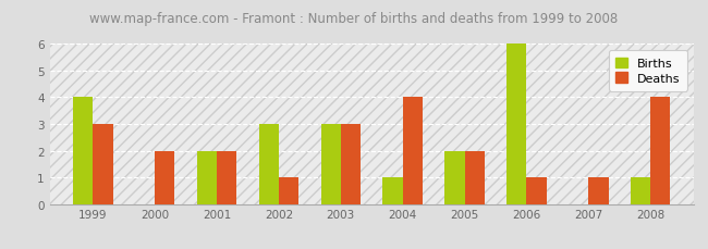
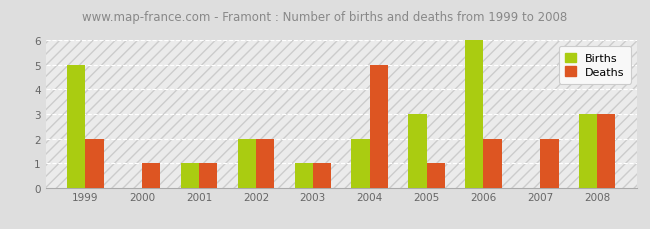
Births/1999: 4 -> 5
Deaths/1999: 3 -> 2
Deaths/2000: 2 -> 1
Births/2001: 2 -> 1
Deaths/2001: 2 -> 1
Births/2002: 3 -> 2
Deaths/2002: 1 -> 2
Births/2003: 3 -> 1
Deaths/2003: 3 -> 1
Births/2004: 1 -> 2
Deaths/2004: 4 -> 5
Births/2005: 2 -> 3
Deaths/2005: 2 -> 1
Deaths/2006: 1 -> 2
Deaths/2007: 1 -> 2
Births/2008: 1 -> 3
Deaths/2008: 4 -> 3
